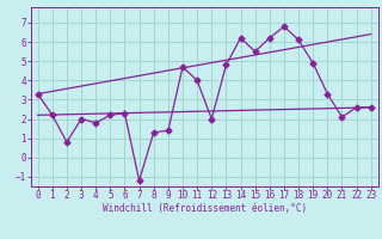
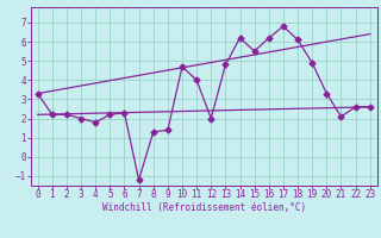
2: 0.8 -> 2.2
